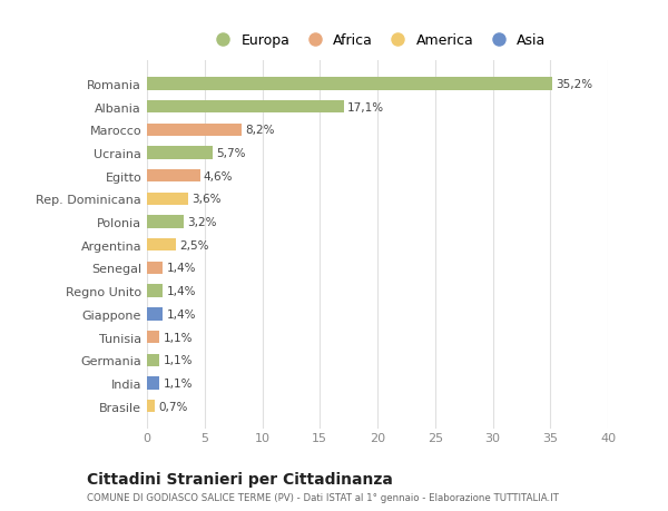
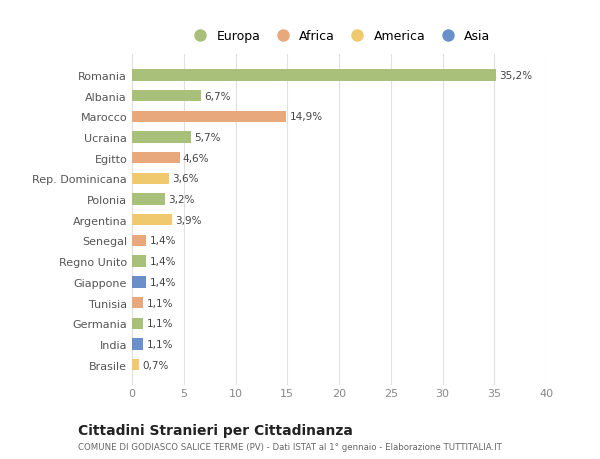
Albania: 17,1% -> 6,7%
Marocco: 8,2% -> 14,9%
Argentina: 2,5% -> 3,9%
